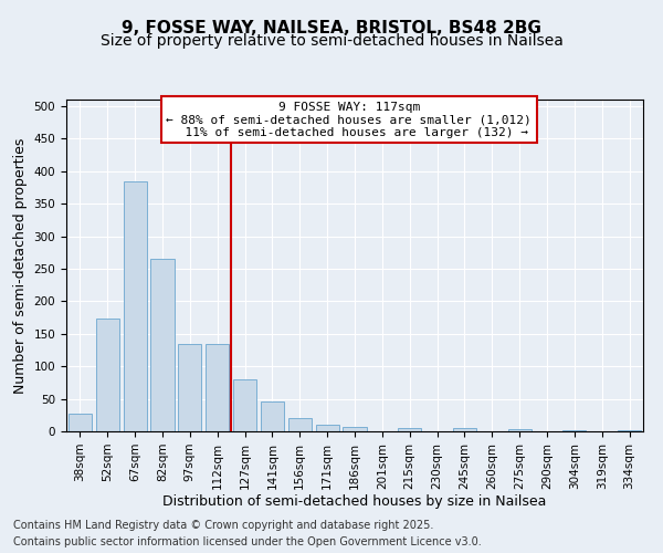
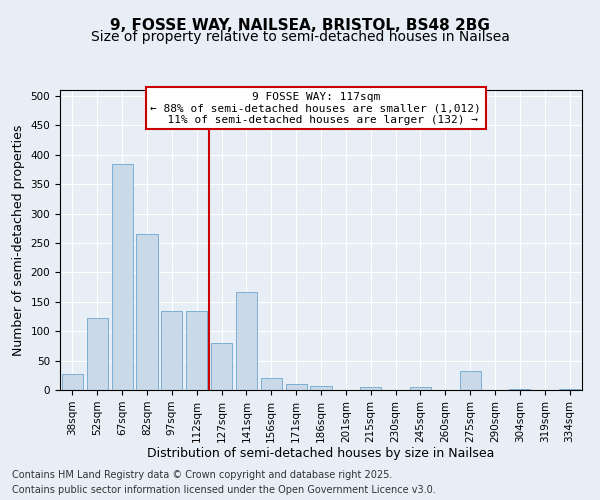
52sqm: 173 -> 122
141sqm: 46 -> 166
275sqm: 3 -> 32
